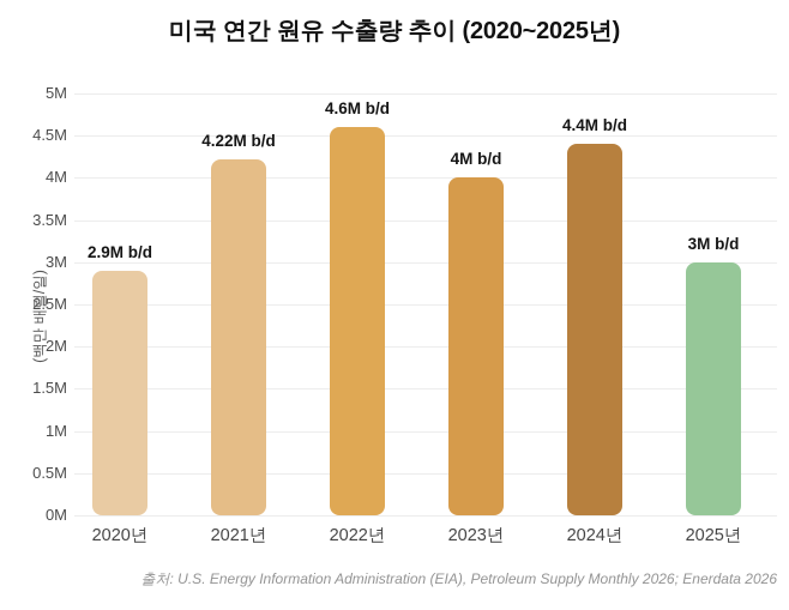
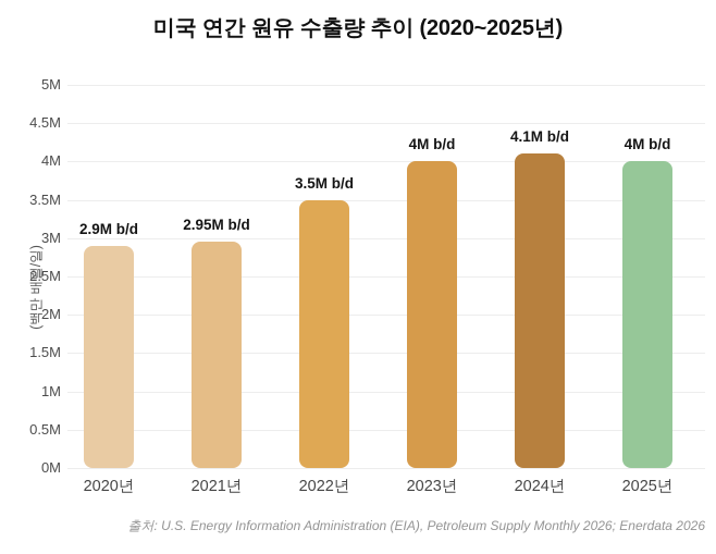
2021년: 4.22M -> 2.95M
2022년: 4.6M -> 3.5M
2024년: 4.4M -> 4.1M
2025년: 3M -> 4M
